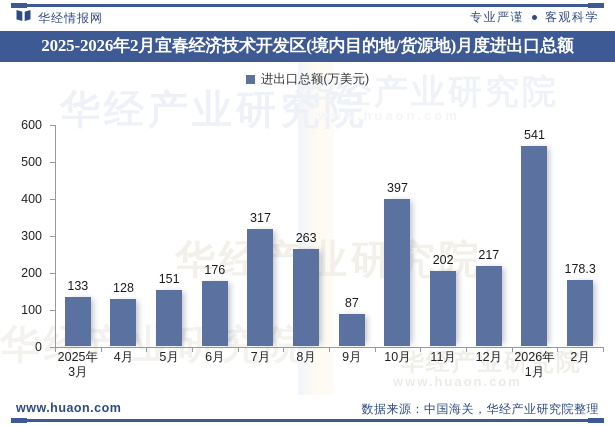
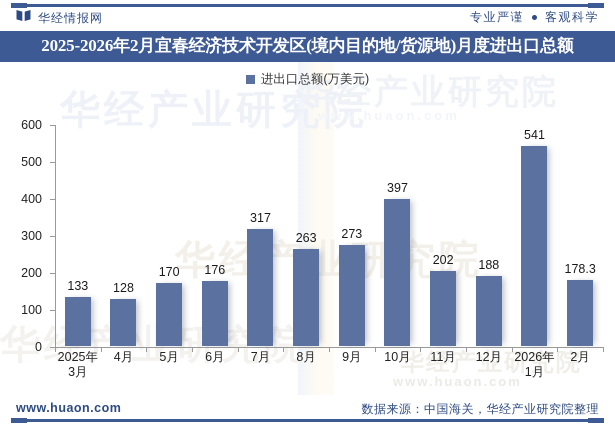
5月: 151 -> 170
9月: 87 -> 273
12月: 217 -> 188
